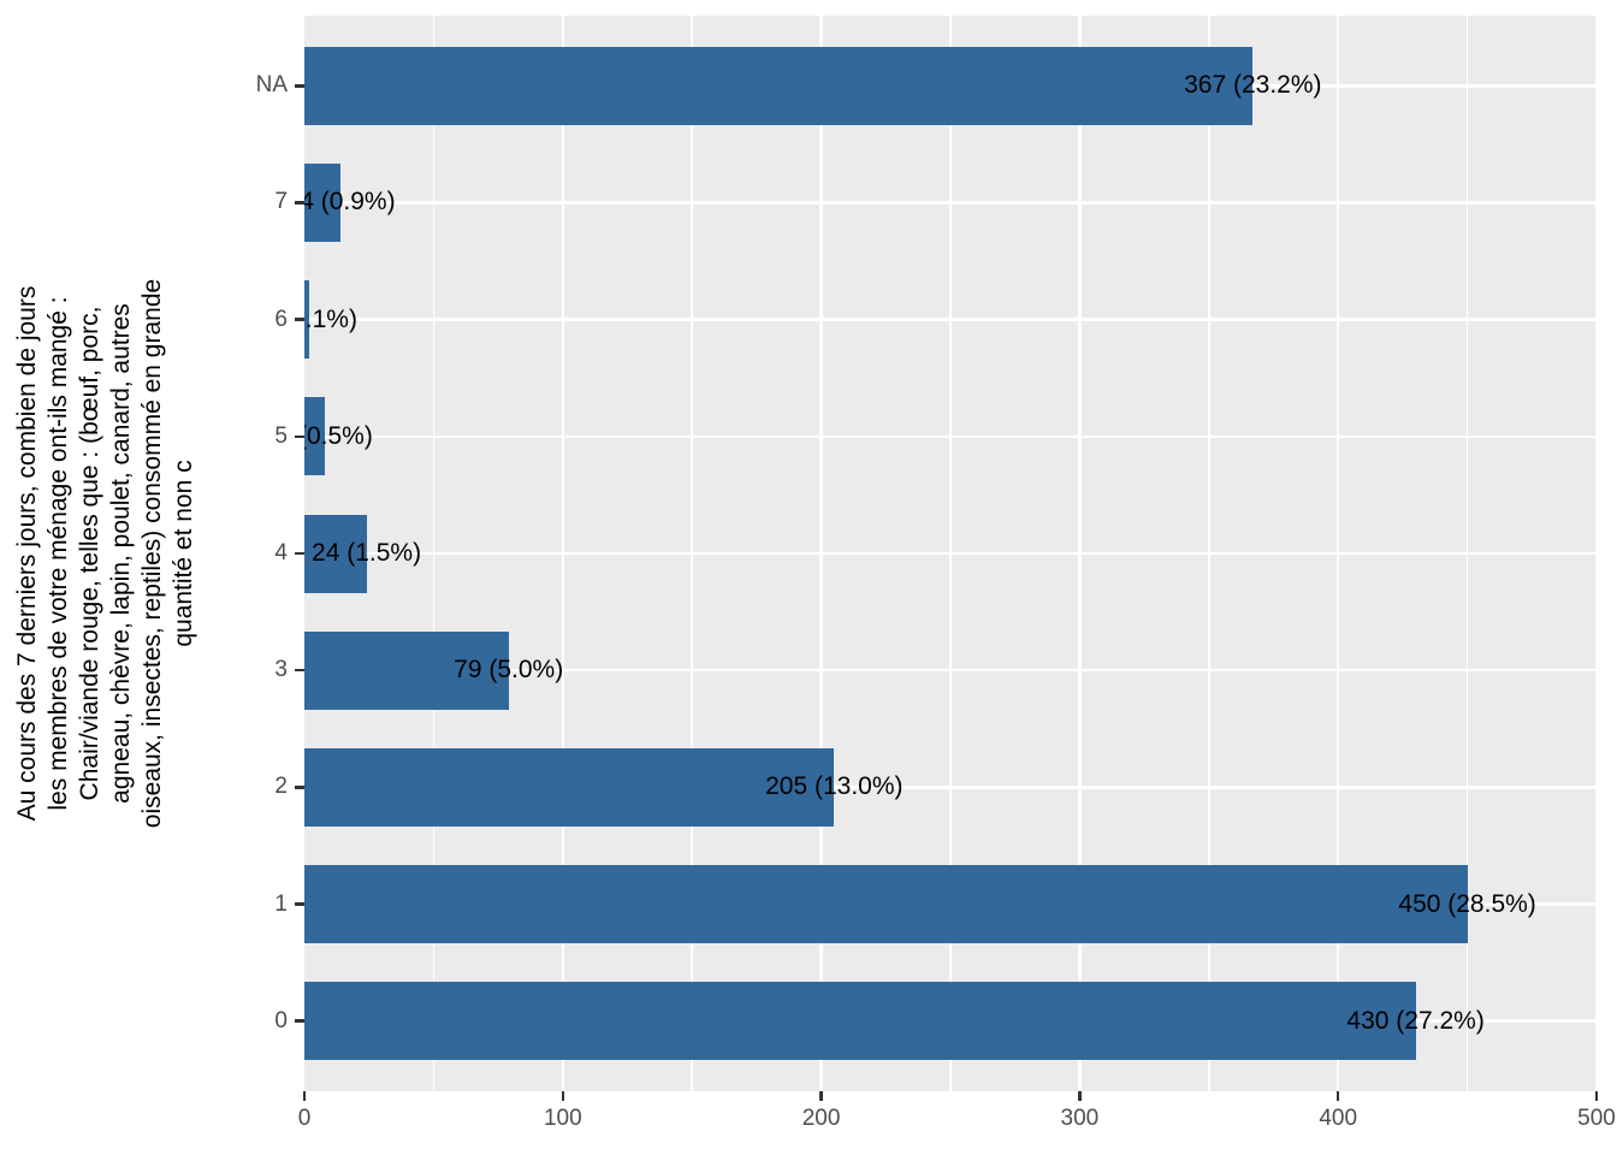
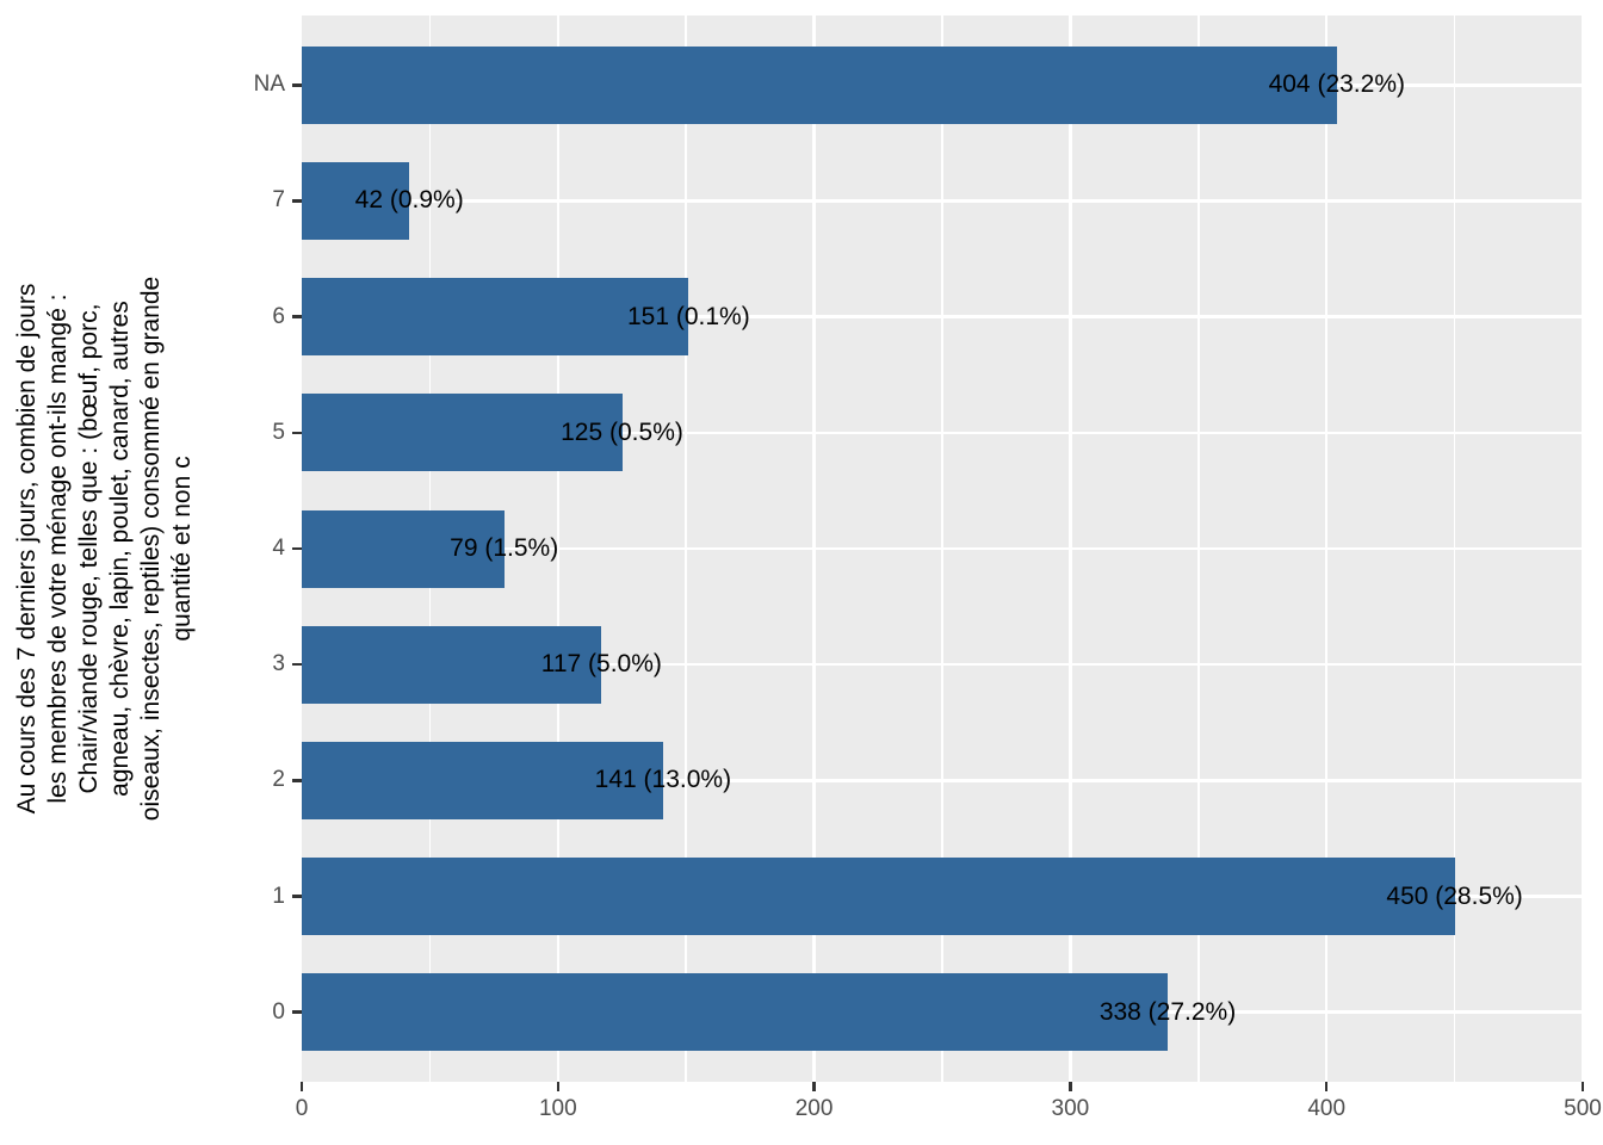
NA: 367 -> 404
7: 14 -> 42
6: 2 -> 151
5: 8 -> 125
4: 24 -> 79
3: 79 -> 117
2: 205 -> 141
0: 430 -> 338
